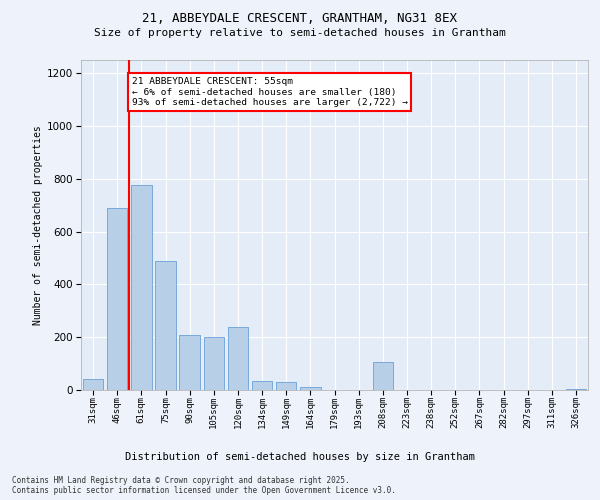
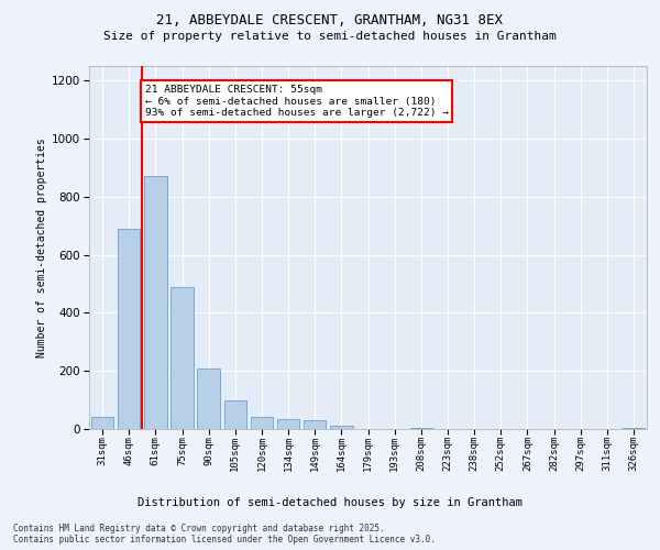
61sqm: 775 -> 870
105sqm: 200 -> 100
120sqm: 240 -> 40
208sqm: 105 -> 5
